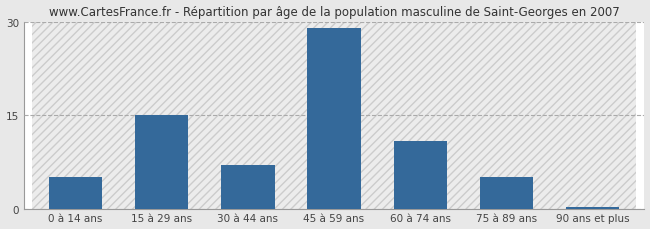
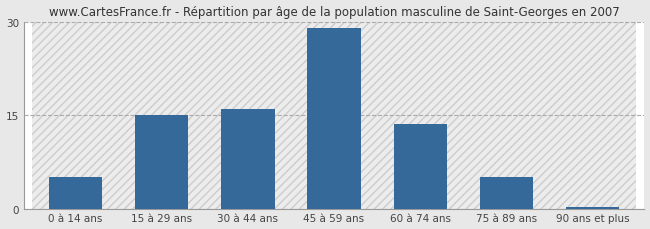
30 à 44 ans: 7.0 -> 16.0
60 à 74 ans: 10.8 -> 13.5
